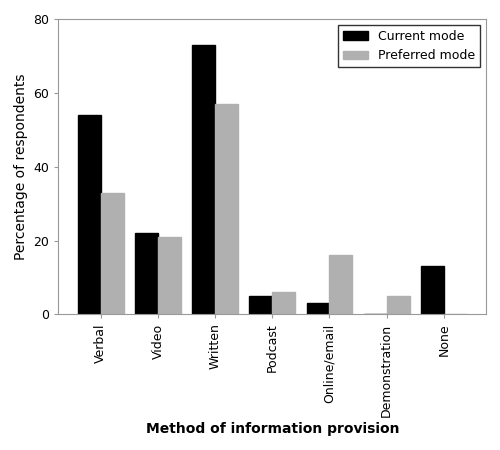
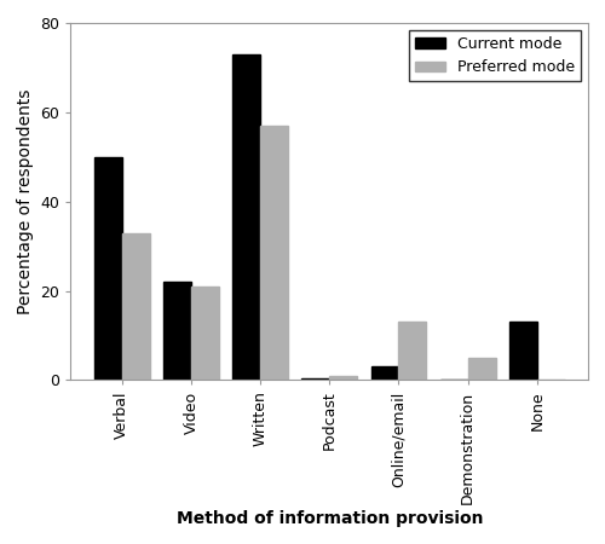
Current mode/Verbal: 54.0 -> 50.0
Current mode/Podcast: 5.0 -> 0.5
Preferred mode/Podcast: 6 -> 1
Preferred mode/Online/email: 16 -> 13
